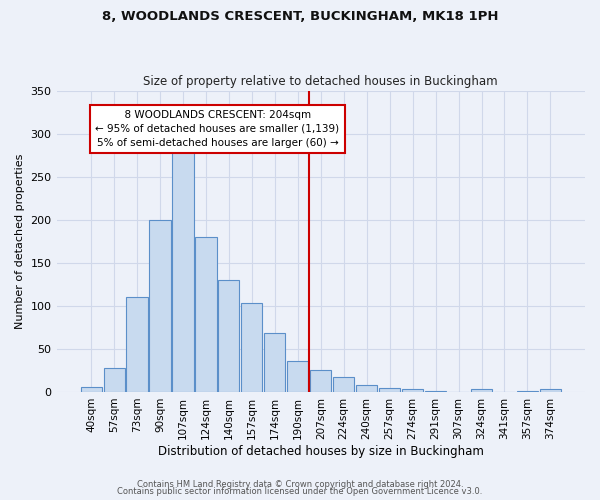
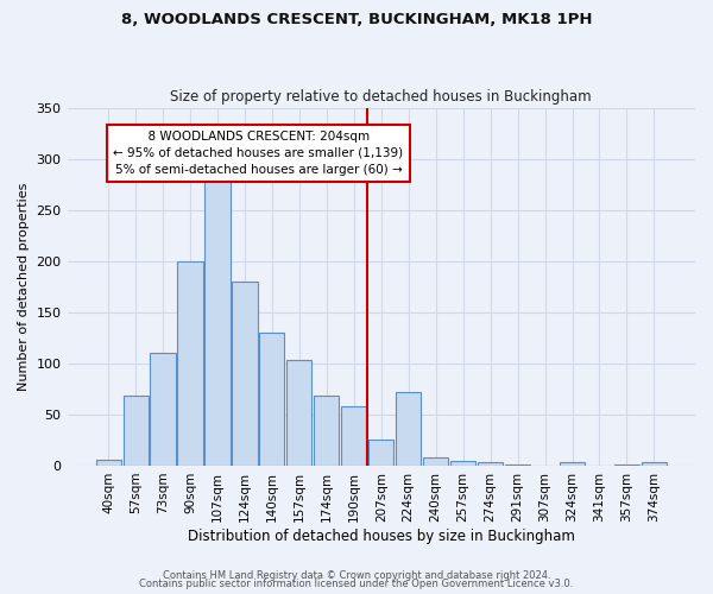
57sqm: 28 -> 68
190sqm: 36 -> 58
224sqm: 17 -> 72
